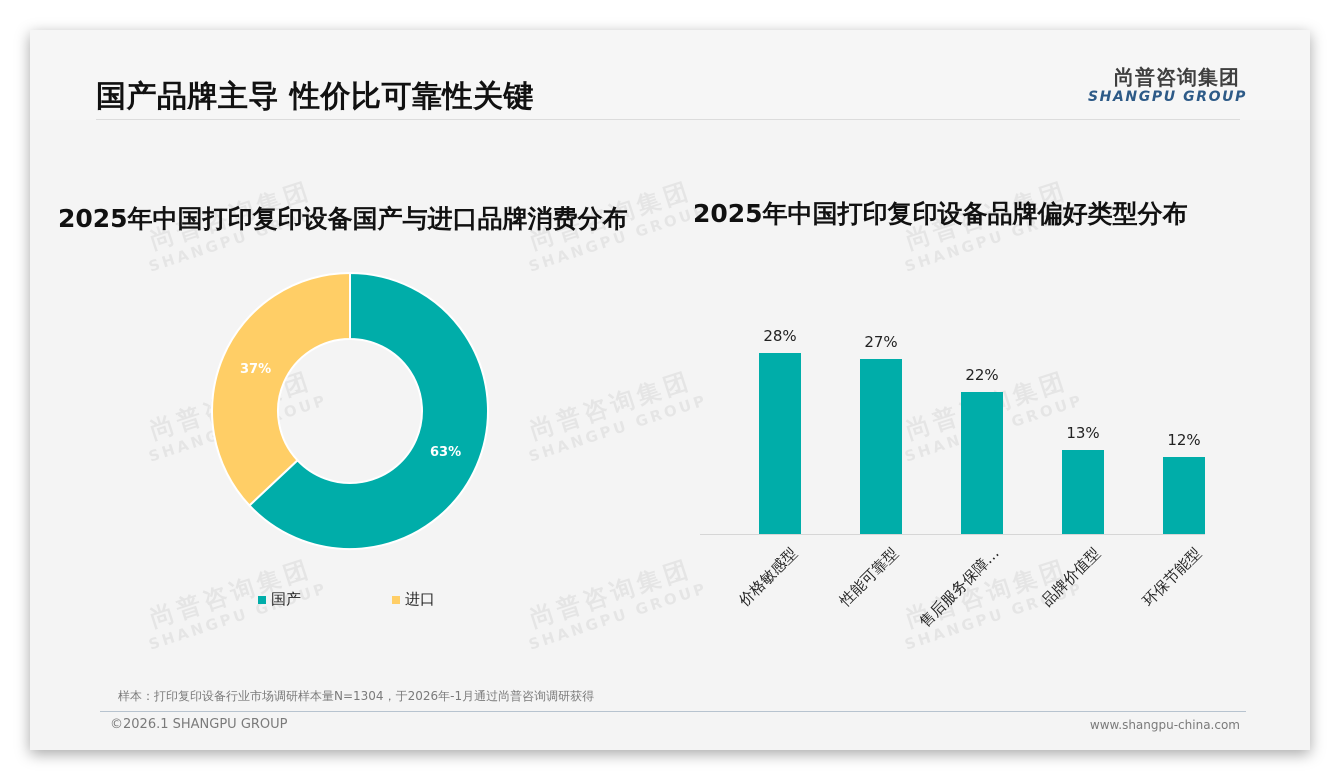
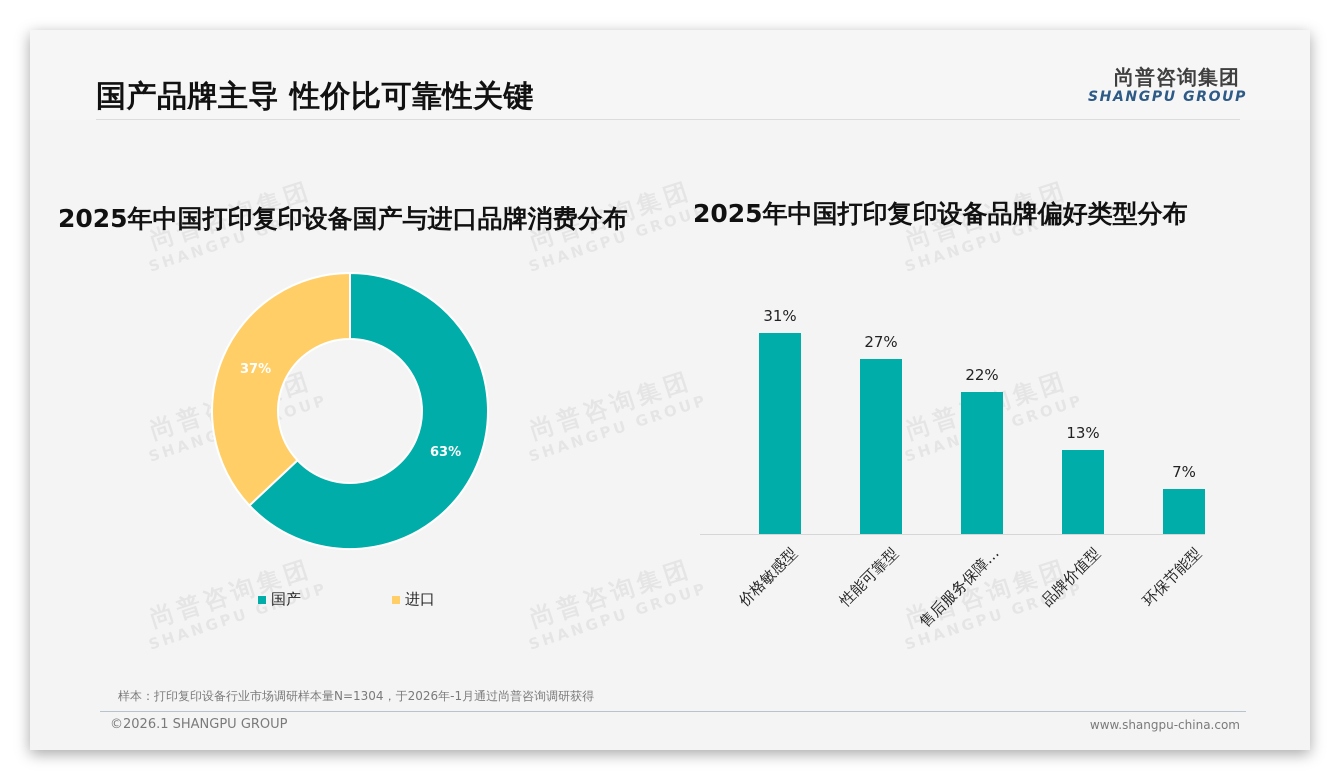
2025年中国打印复印设备品牌偏好类型分布/价格敏感型: 28% -> 31%
2025年中国打印复印设备品牌偏好类型分布/环保节能型: 12% -> 7%
